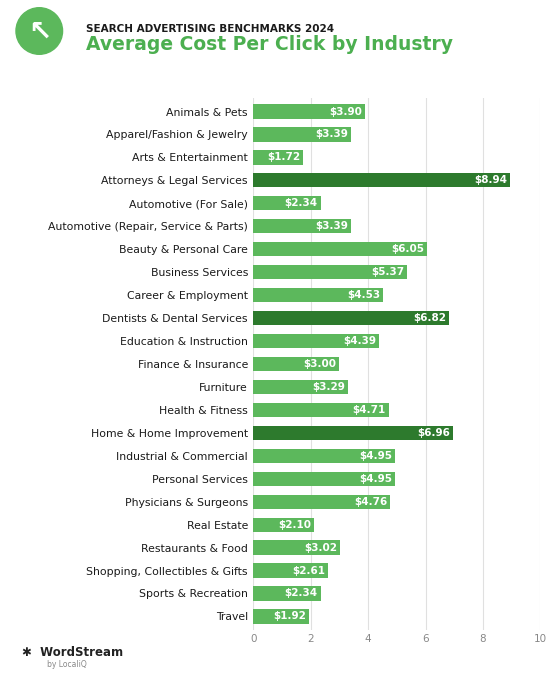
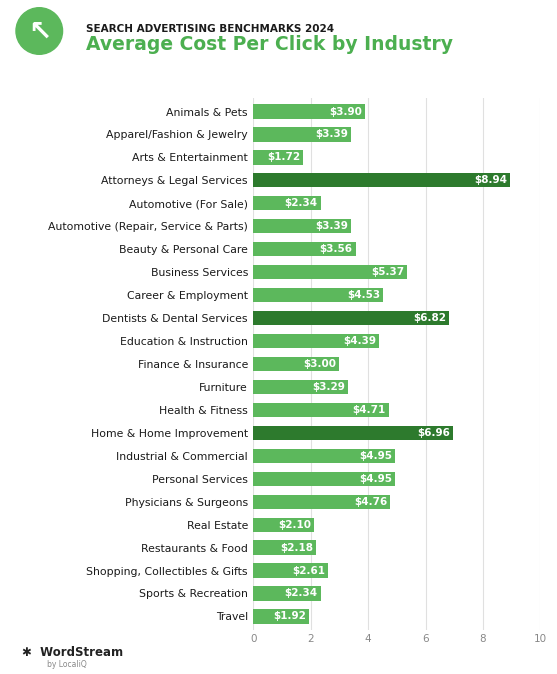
Beauty & Personal Care: $6.05 -> $3.56
Restaurants & Food: $3.02 -> $2.18
